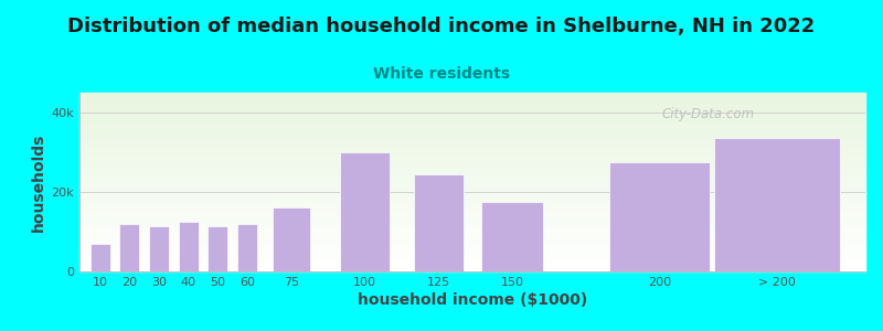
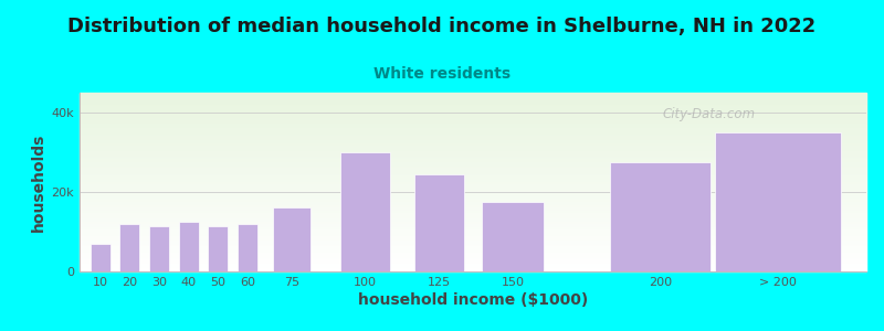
> 200: 33.5k -> 35.0k
